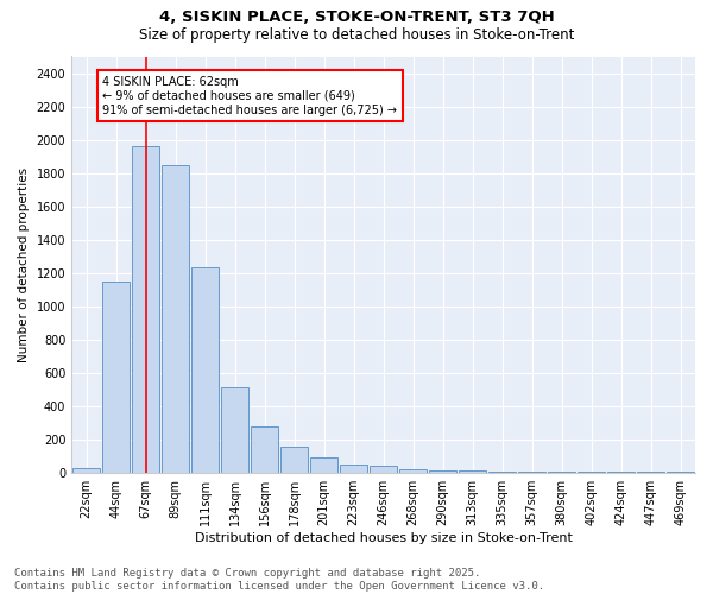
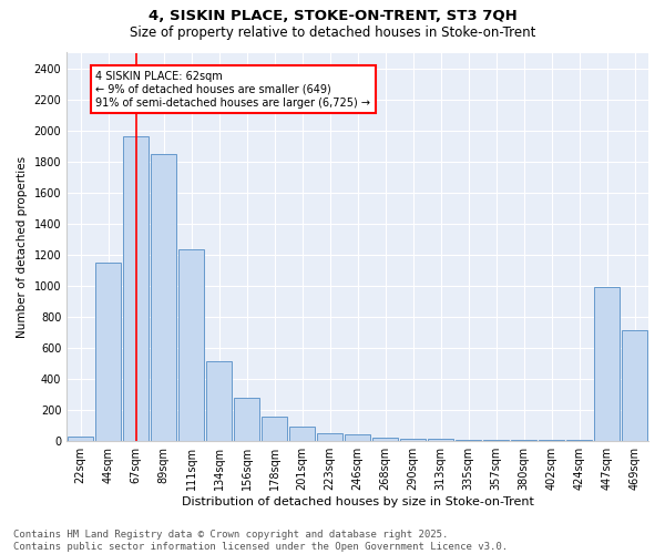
447sqm: 0 -> 990
469sqm: 0 -> 710
